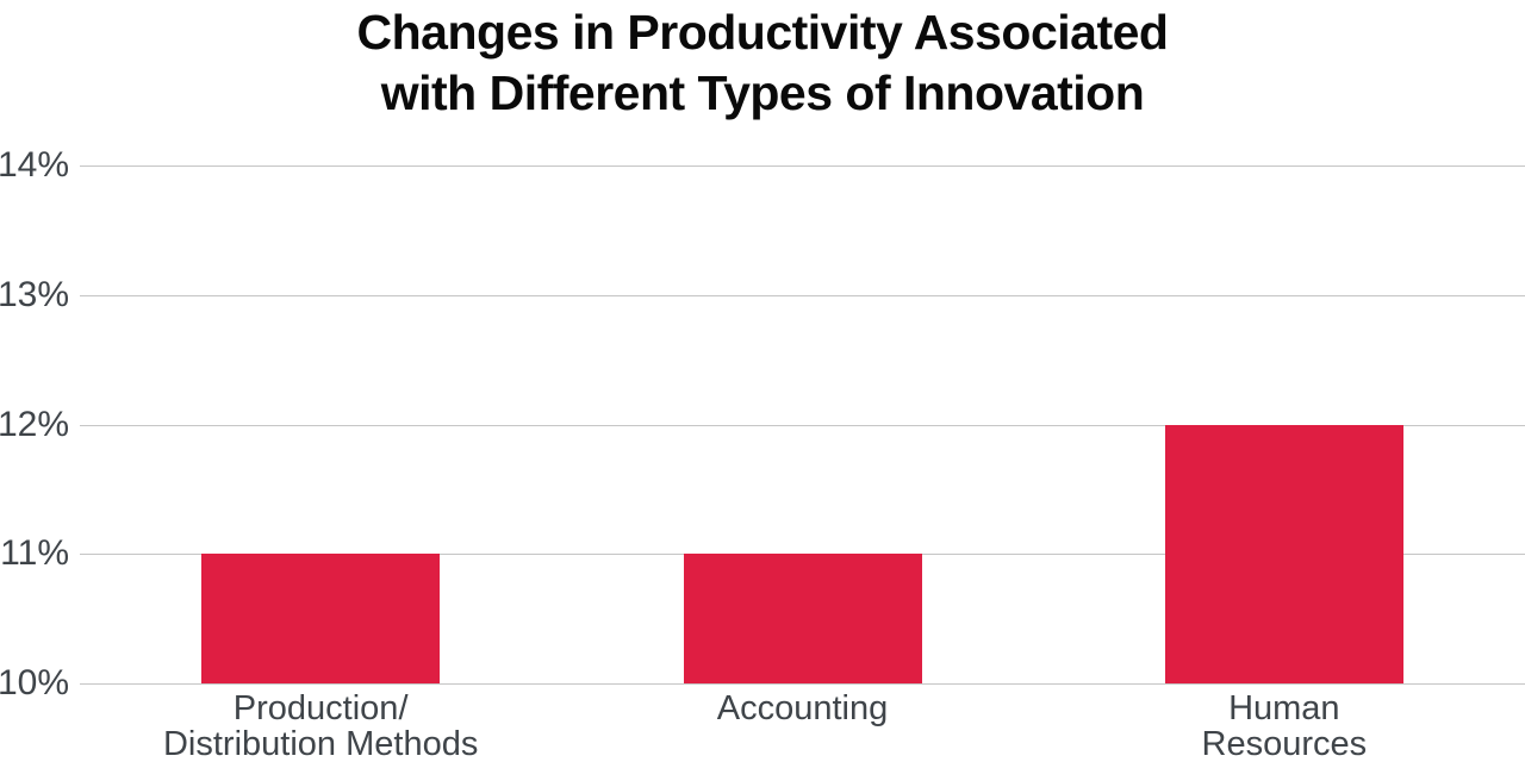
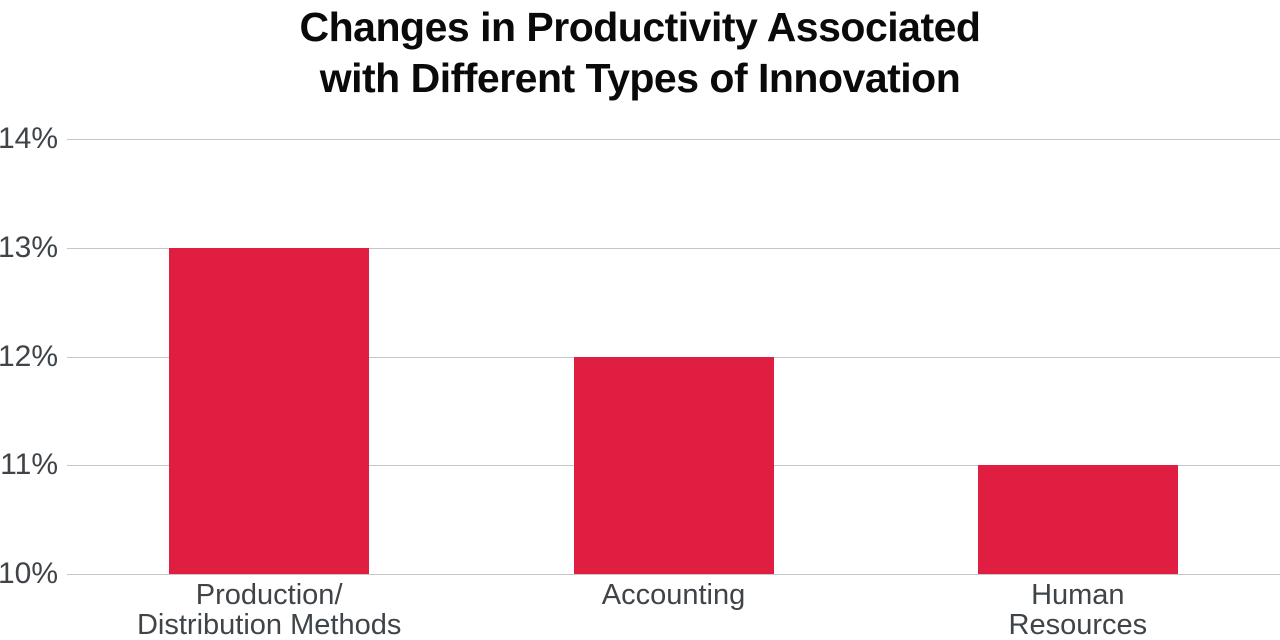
Production/ Distribution Methods: 11% -> 13%
Accounting: 11% -> 12%
Human Resources: 12% -> 11%
